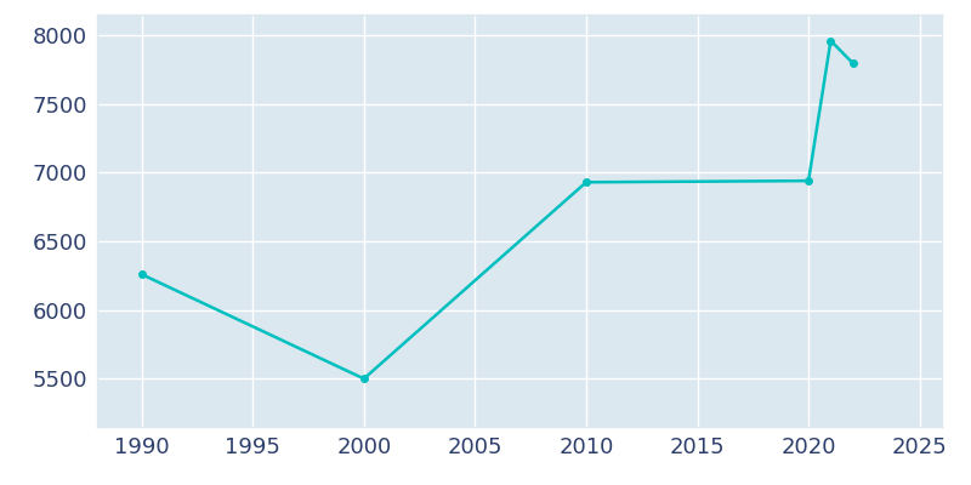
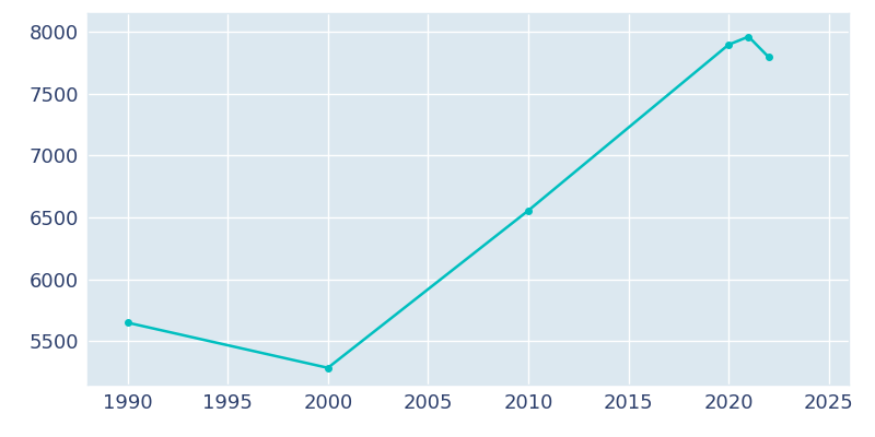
1990: 6260 -> 5650
2000: 5500 -> 5280
2010: 6930 -> 6560
2020: 6940 -> 7900
